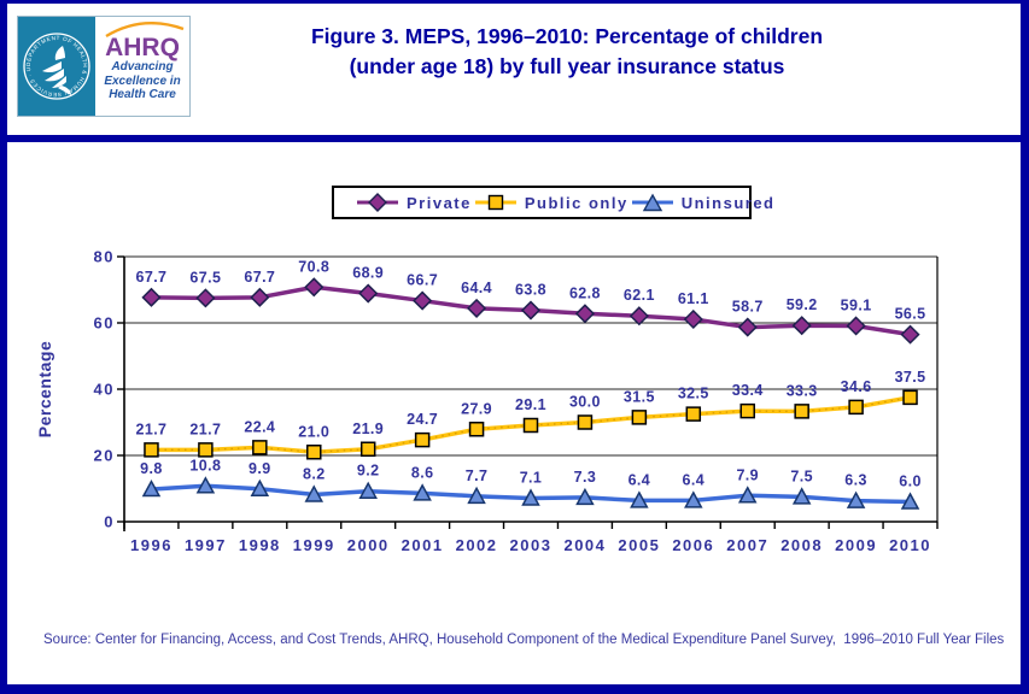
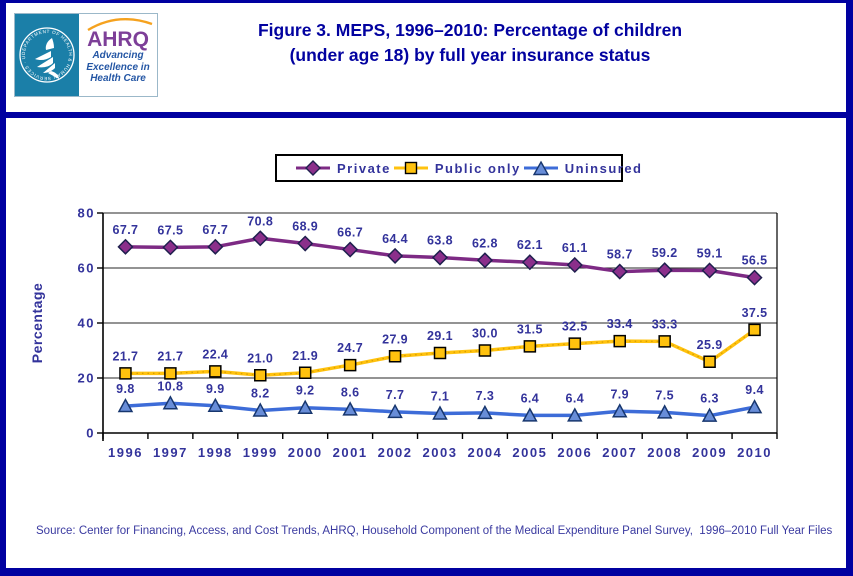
Public only/2009: 34.6 -> 25.9
Uninsured/2010: 6.0 -> 9.4
